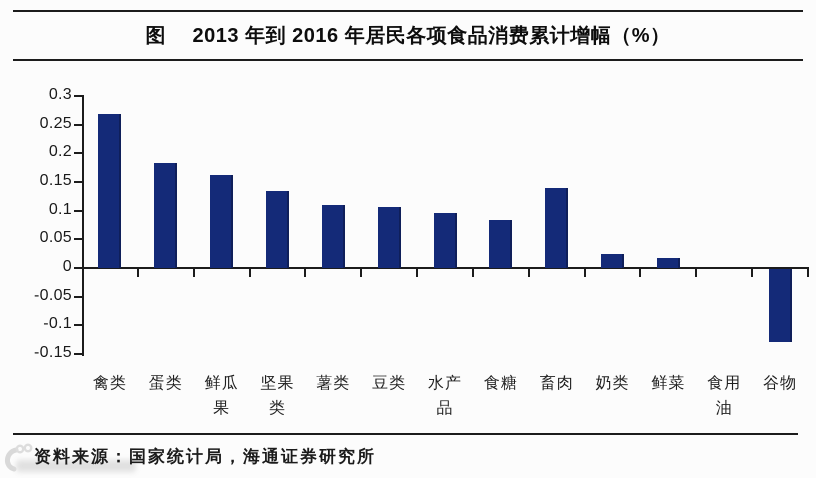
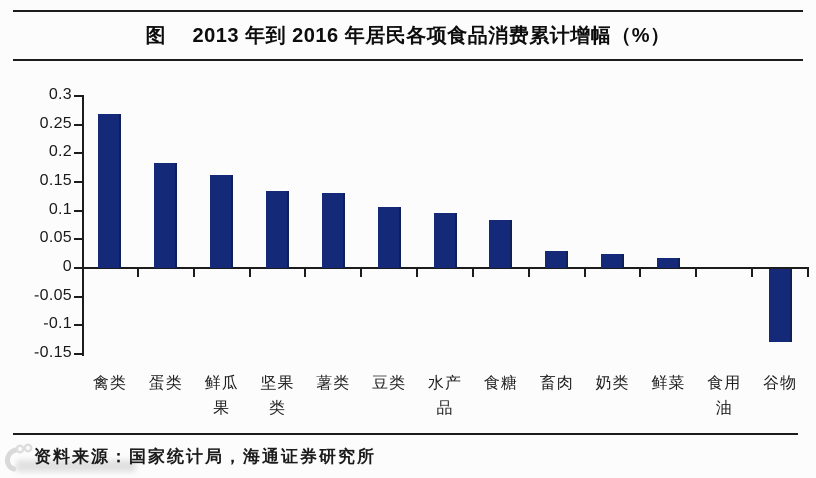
薯类: 0.11 -> 0.13
畜肉: 0.14 -> 0.03
